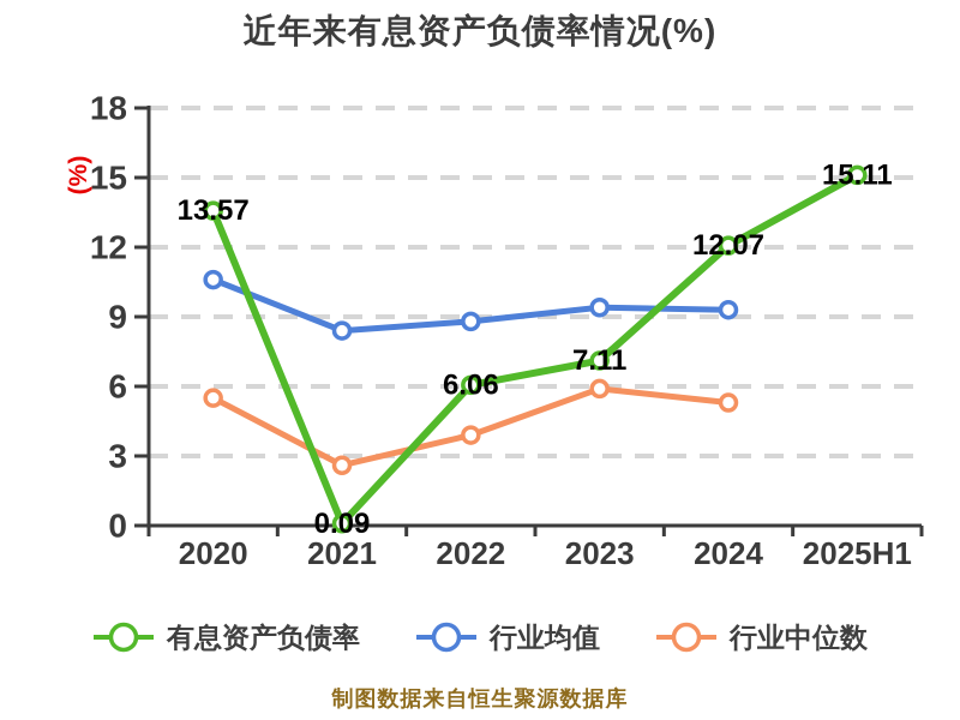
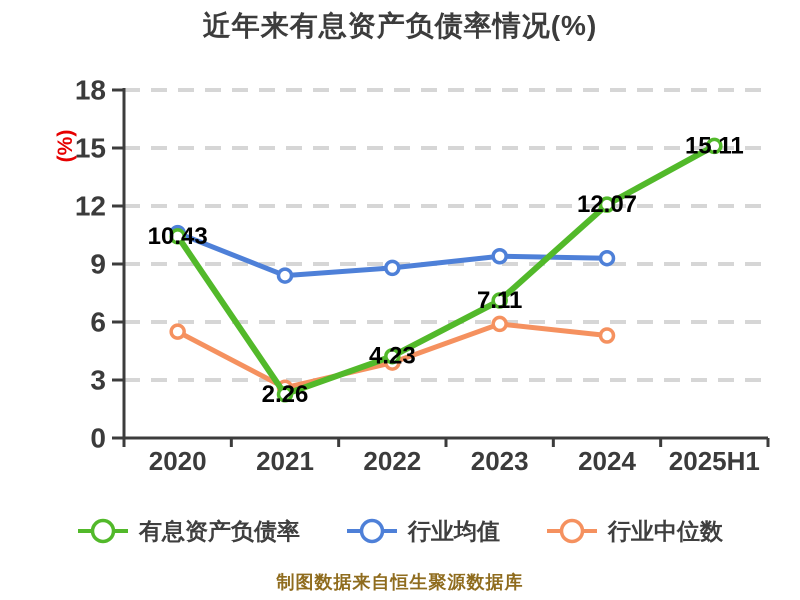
有息资产负债率/2020: 13.57 -> 10.43
有息资产负债率/2021: 0.09 -> 2.26
有息资产负债率/2022: 6.06 -> 4.23
